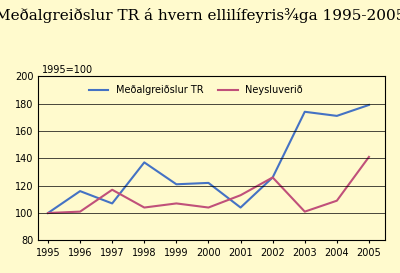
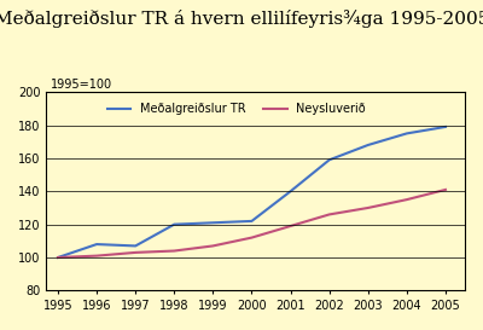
Meðalgreiðslur TR/1996: 116 -> 108
Neysluverið/1997: 117 -> 103
Meðalgreiðslur TR/1998: 137 -> 120
Neysluverið/2000: 104 -> 112
Meðalgreiðslur TR/2001: 104 -> 140
Neysluverið/2001: 113 -> 119
Meðalgreiðslur TR/2002: 126 -> 159
Meðalgreiðslur TR/2003: 174 -> 168
Neysluverið/2003: 101 -> 130
Meðalgreiðslur TR/2004: 171 -> 175
Neysluverið/2004: 109 -> 135
